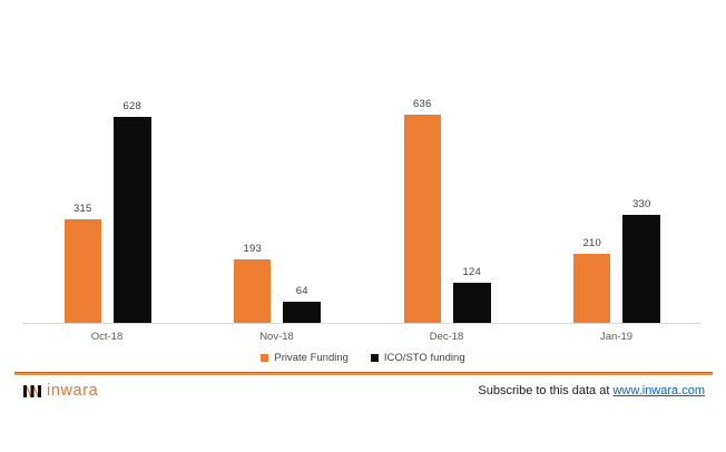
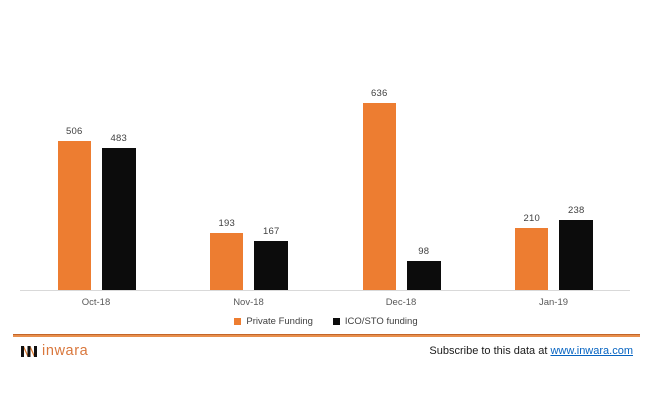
Private Funding/Oct-18: 315 -> 506
ICO/STO funding/Oct-18: 628 -> 483
ICO/STO funding/Nov-18: 64 -> 167
ICO/STO funding/Dec-18: 124 -> 98
ICO/STO funding/Jan-19: 330 -> 238
